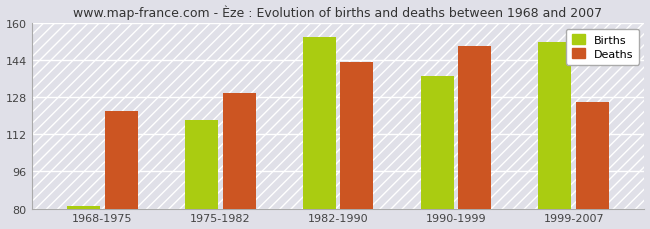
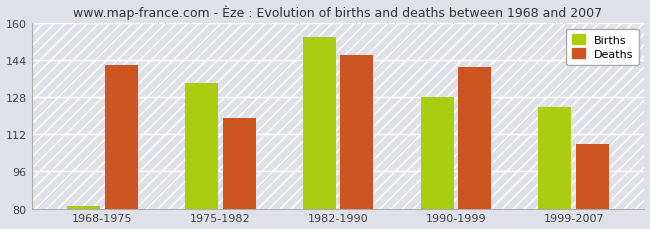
Deaths/1968-1975: 122 -> 142
Births/1975-1982: 118 -> 134
Deaths/1975-1982: 130 -> 119
Deaths/1982-1990: 143 -> 146
Births/1990-1999: 137 -> 128
Deaths/1990-1999: 150 -> 141
Births/1999-2007: 152 -> 124
Deaths/1999-2007: 126 -> 108
